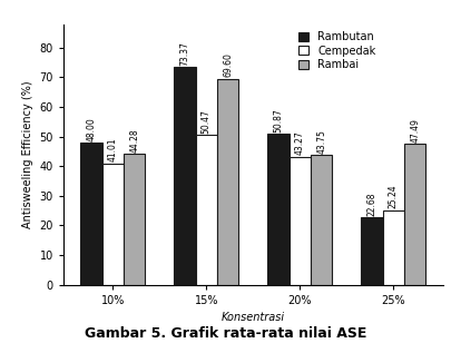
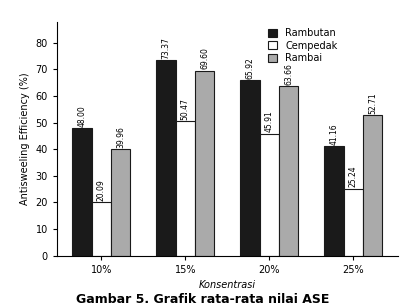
Cempedak/10%: 41.01 -> 20.09
Rambai/10%: 44.28 -> 39.96
Rambutan/20%: 50.87 -> 65.92
Cempedak/20%: 43.27 -> 45.91
Rambai/20%: 43.75 -> 63.66
Rambutan/25%: 22.68 -> 41.16
Rambai/25%: 47.49 -> 52.71
